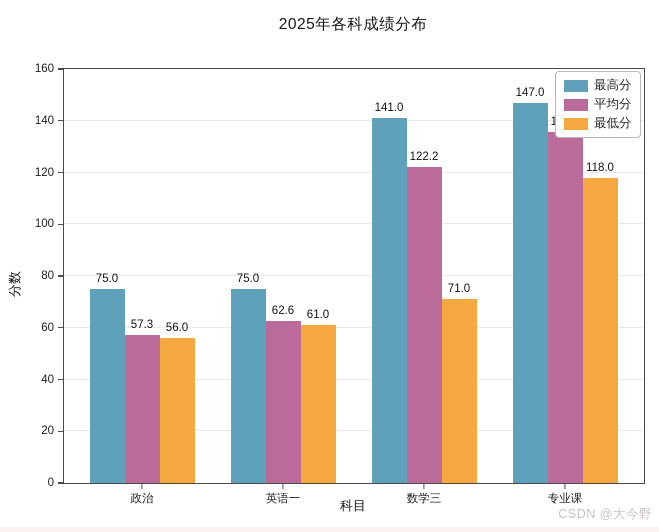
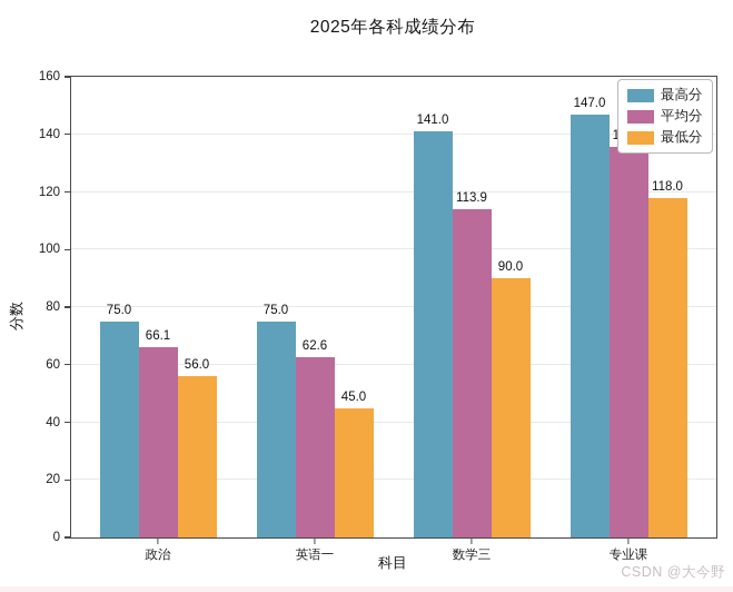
平均分/政治: 57.3 -> 66.1
最低分/英语一: 61.0 -> 45.0
平均分/数学三: 122.2 -> 113.9
最低分/数学三: 71.0 -> 90.0
